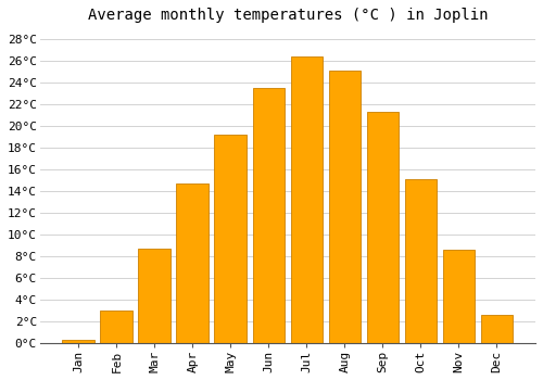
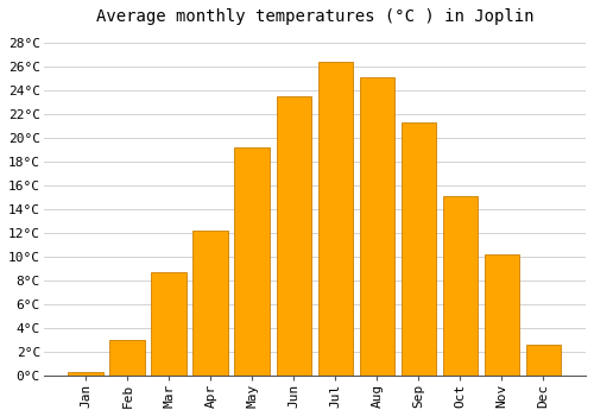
Apr: 14.7°C -> 12.2°C
Nov: 8.6°C -> 10.2°C
